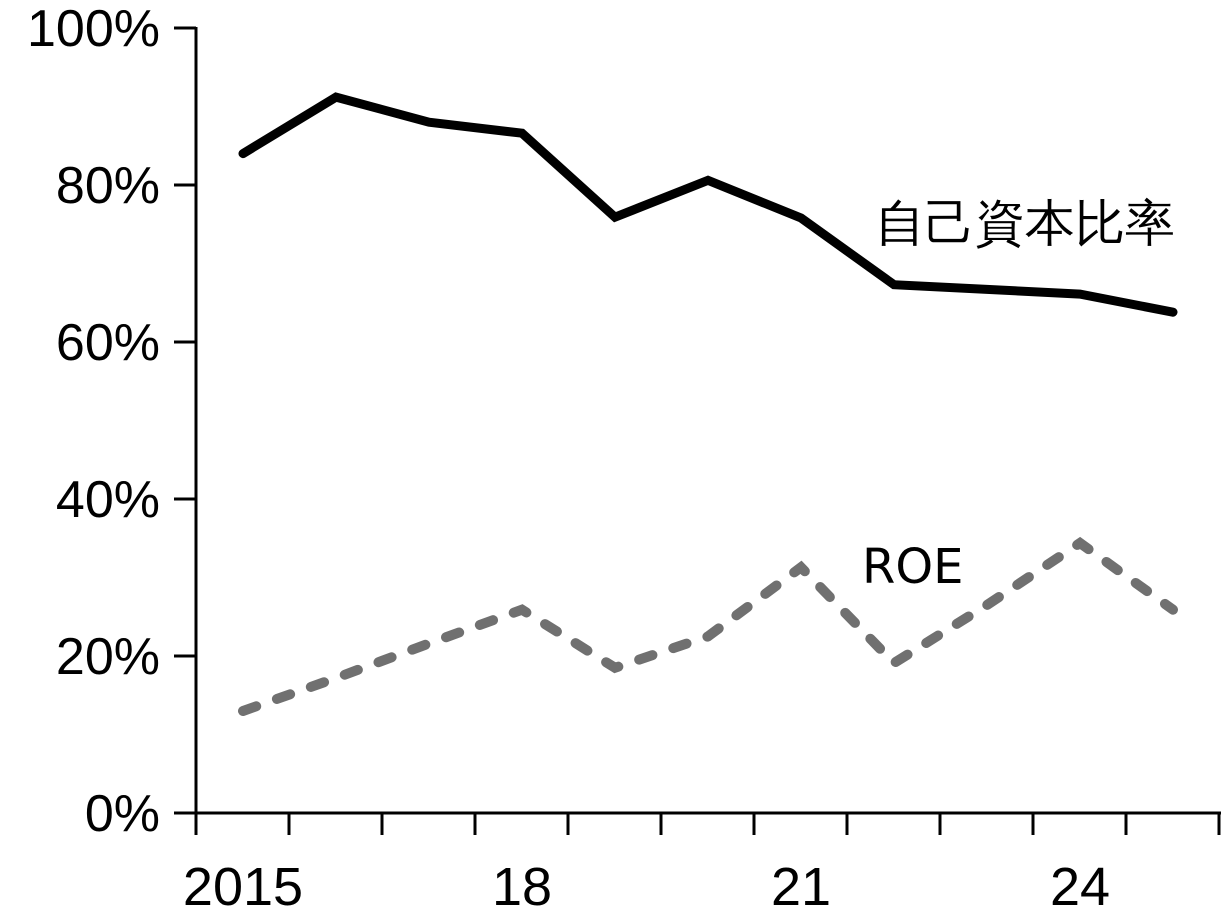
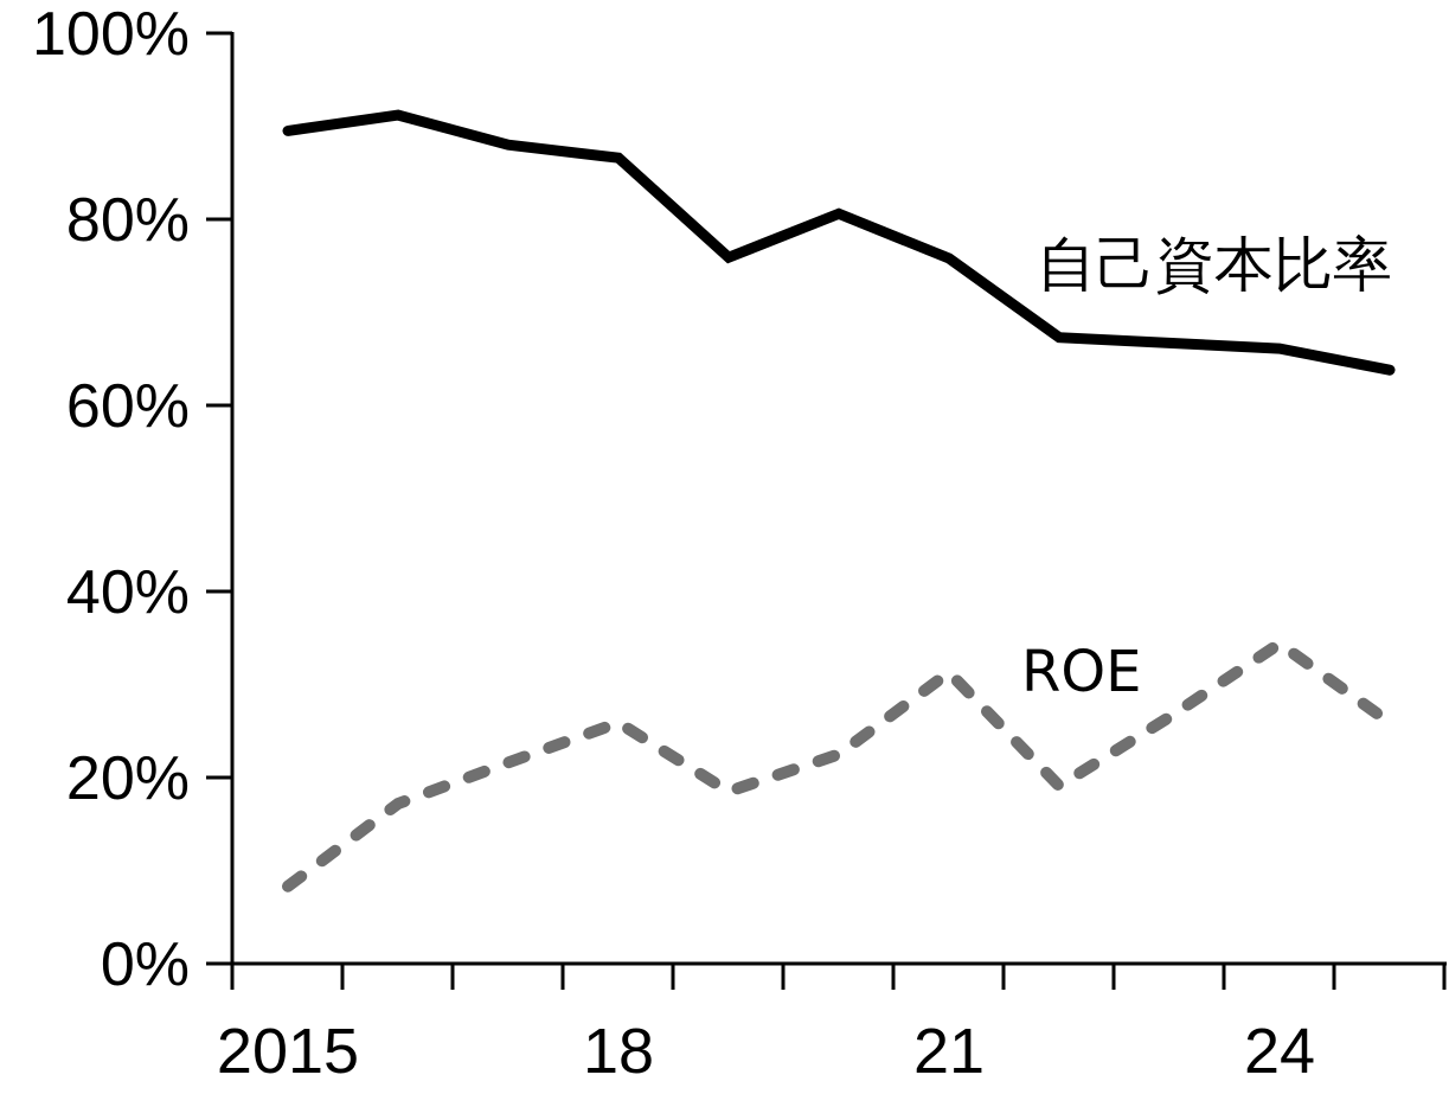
自己資本比率/2015: 84% -> 90%
ROE/2015: 13% -> 8%
